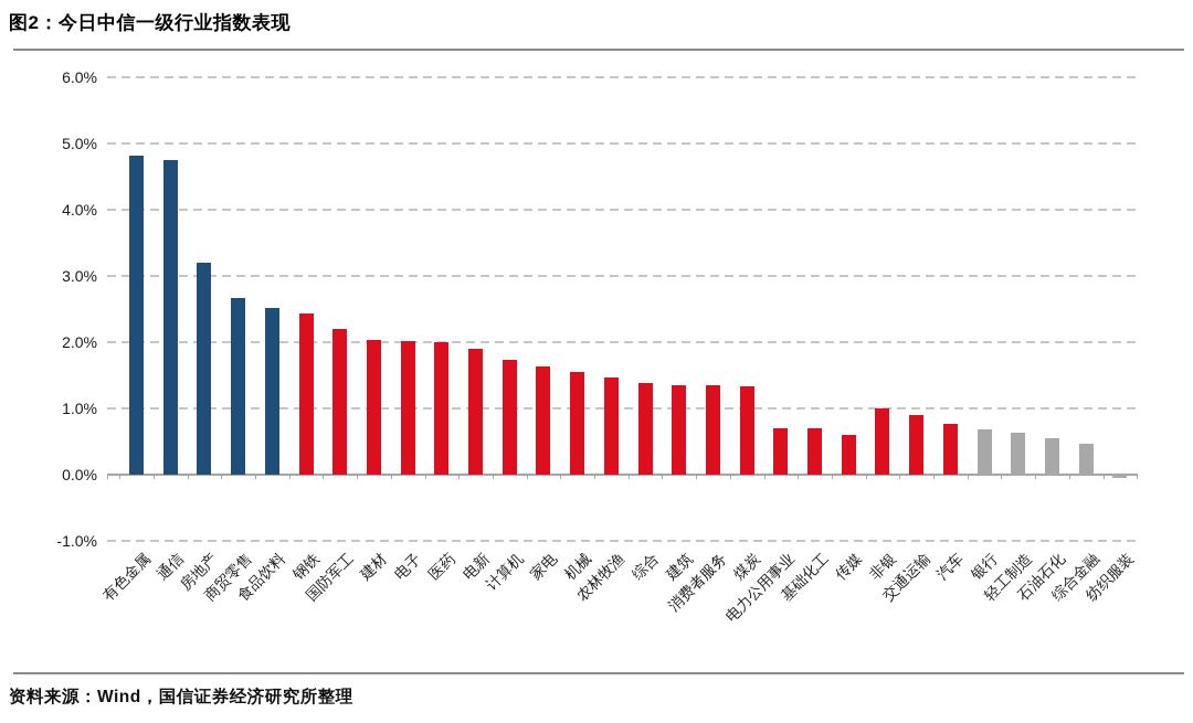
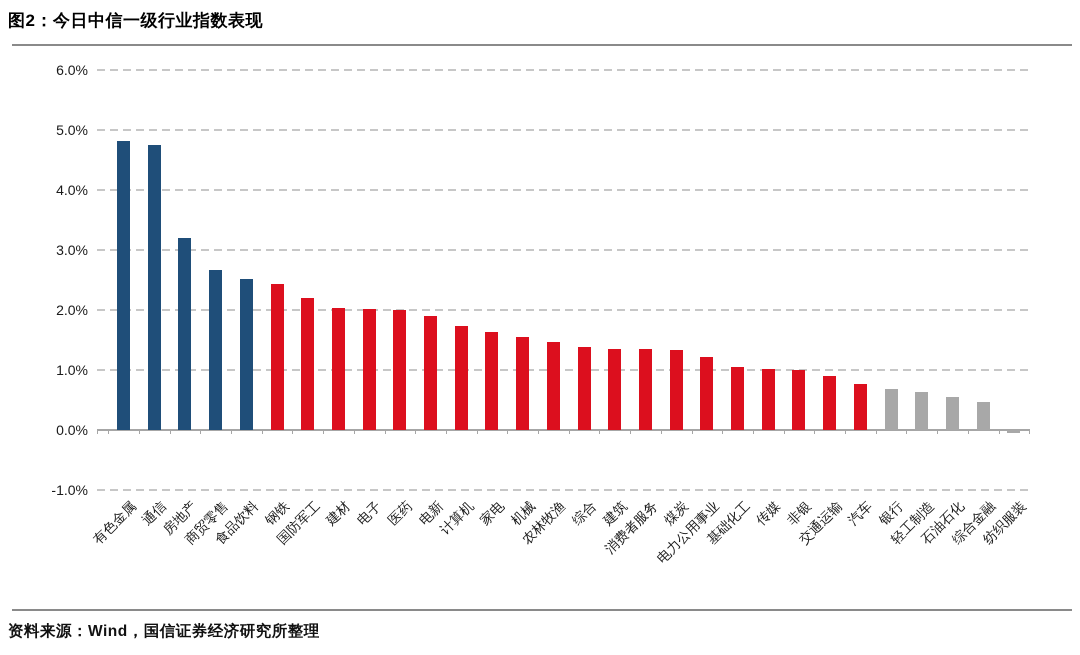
电力公用事业: 0.7% -> 1.2%
基础化工: 0.7% -> 1.1%
传媒: 0.6% -> 1.0%
